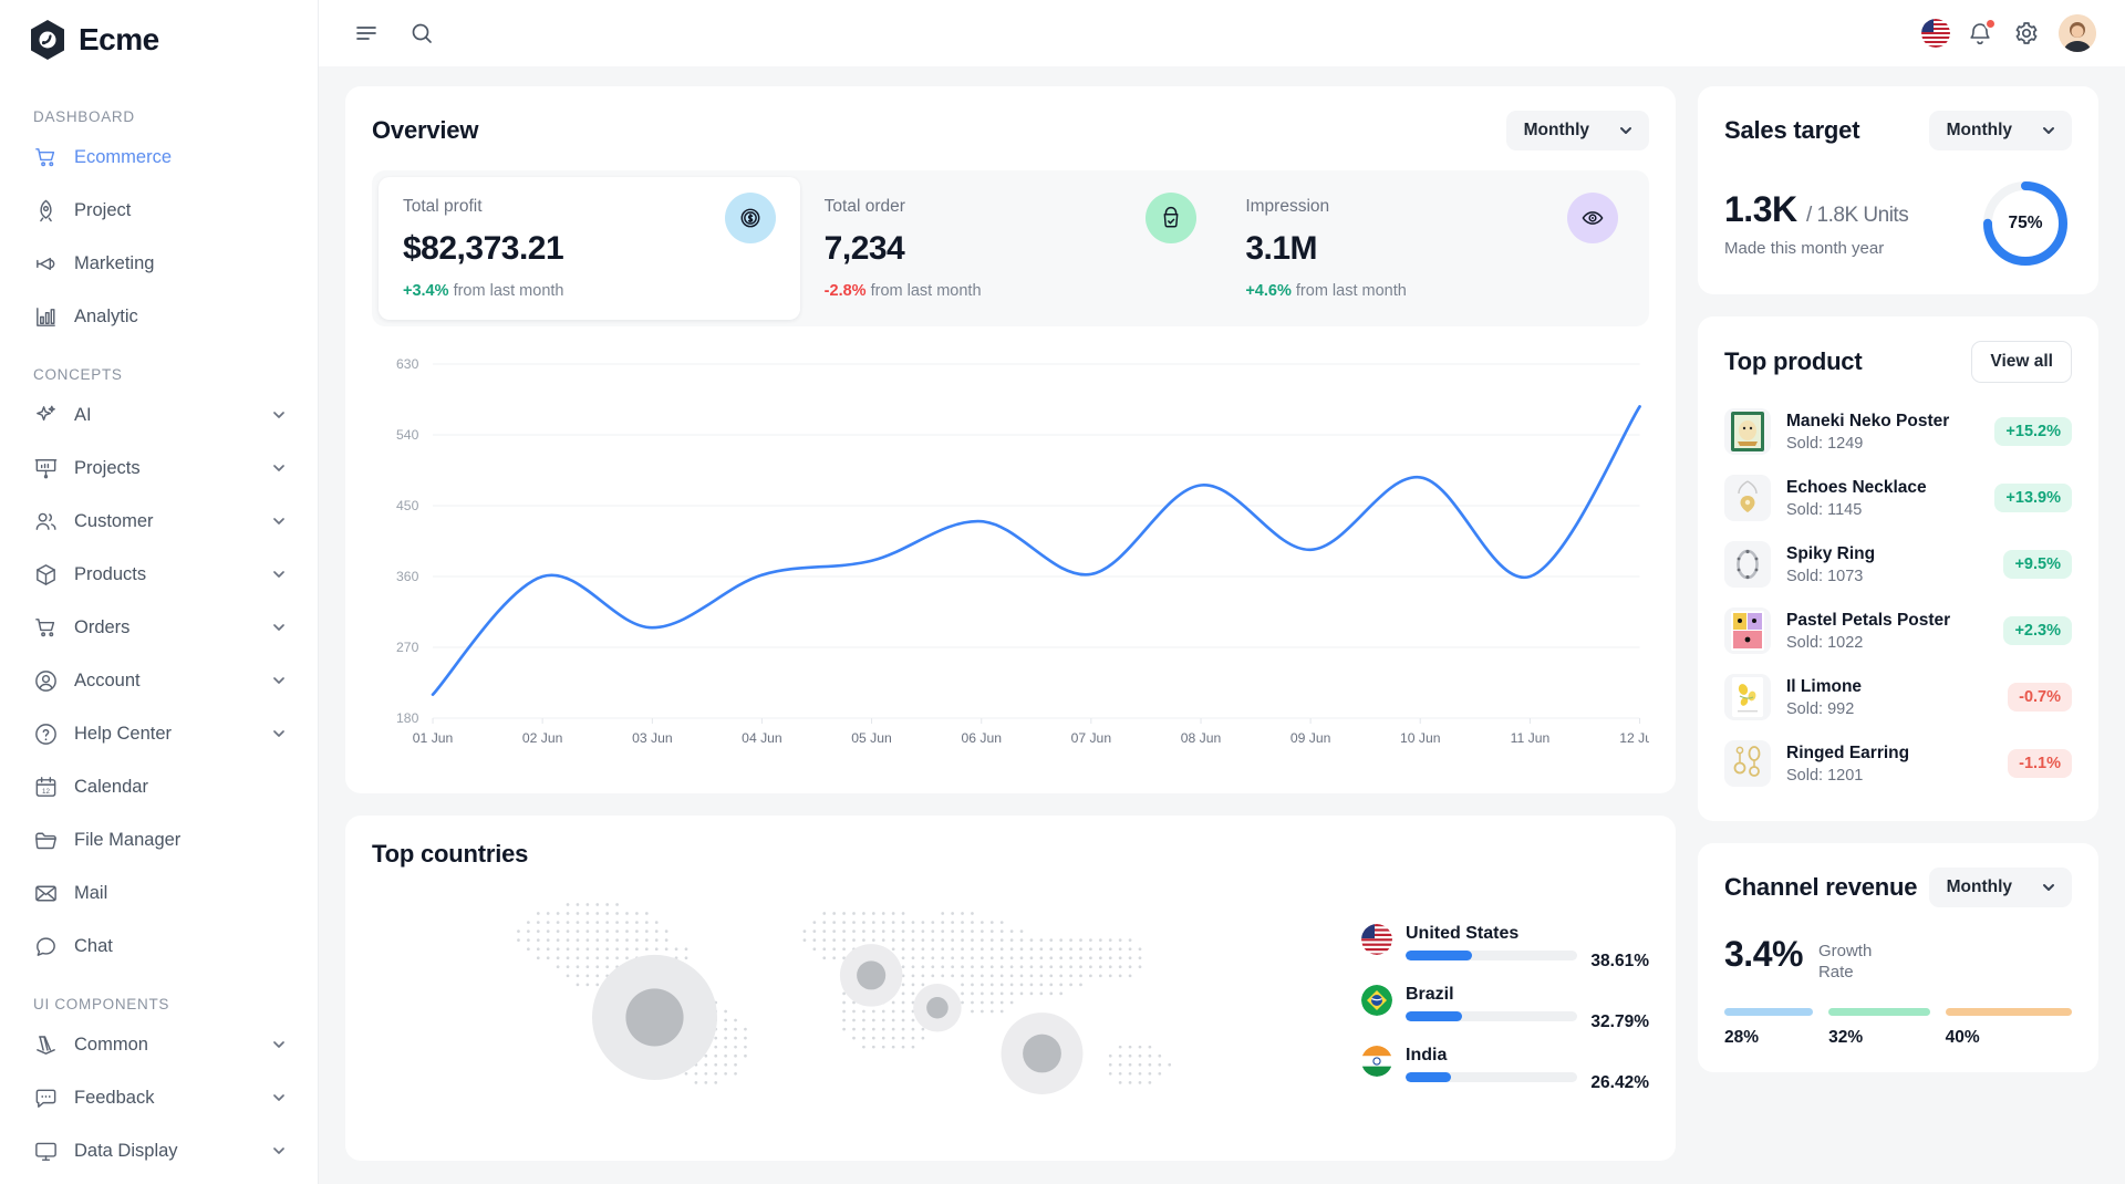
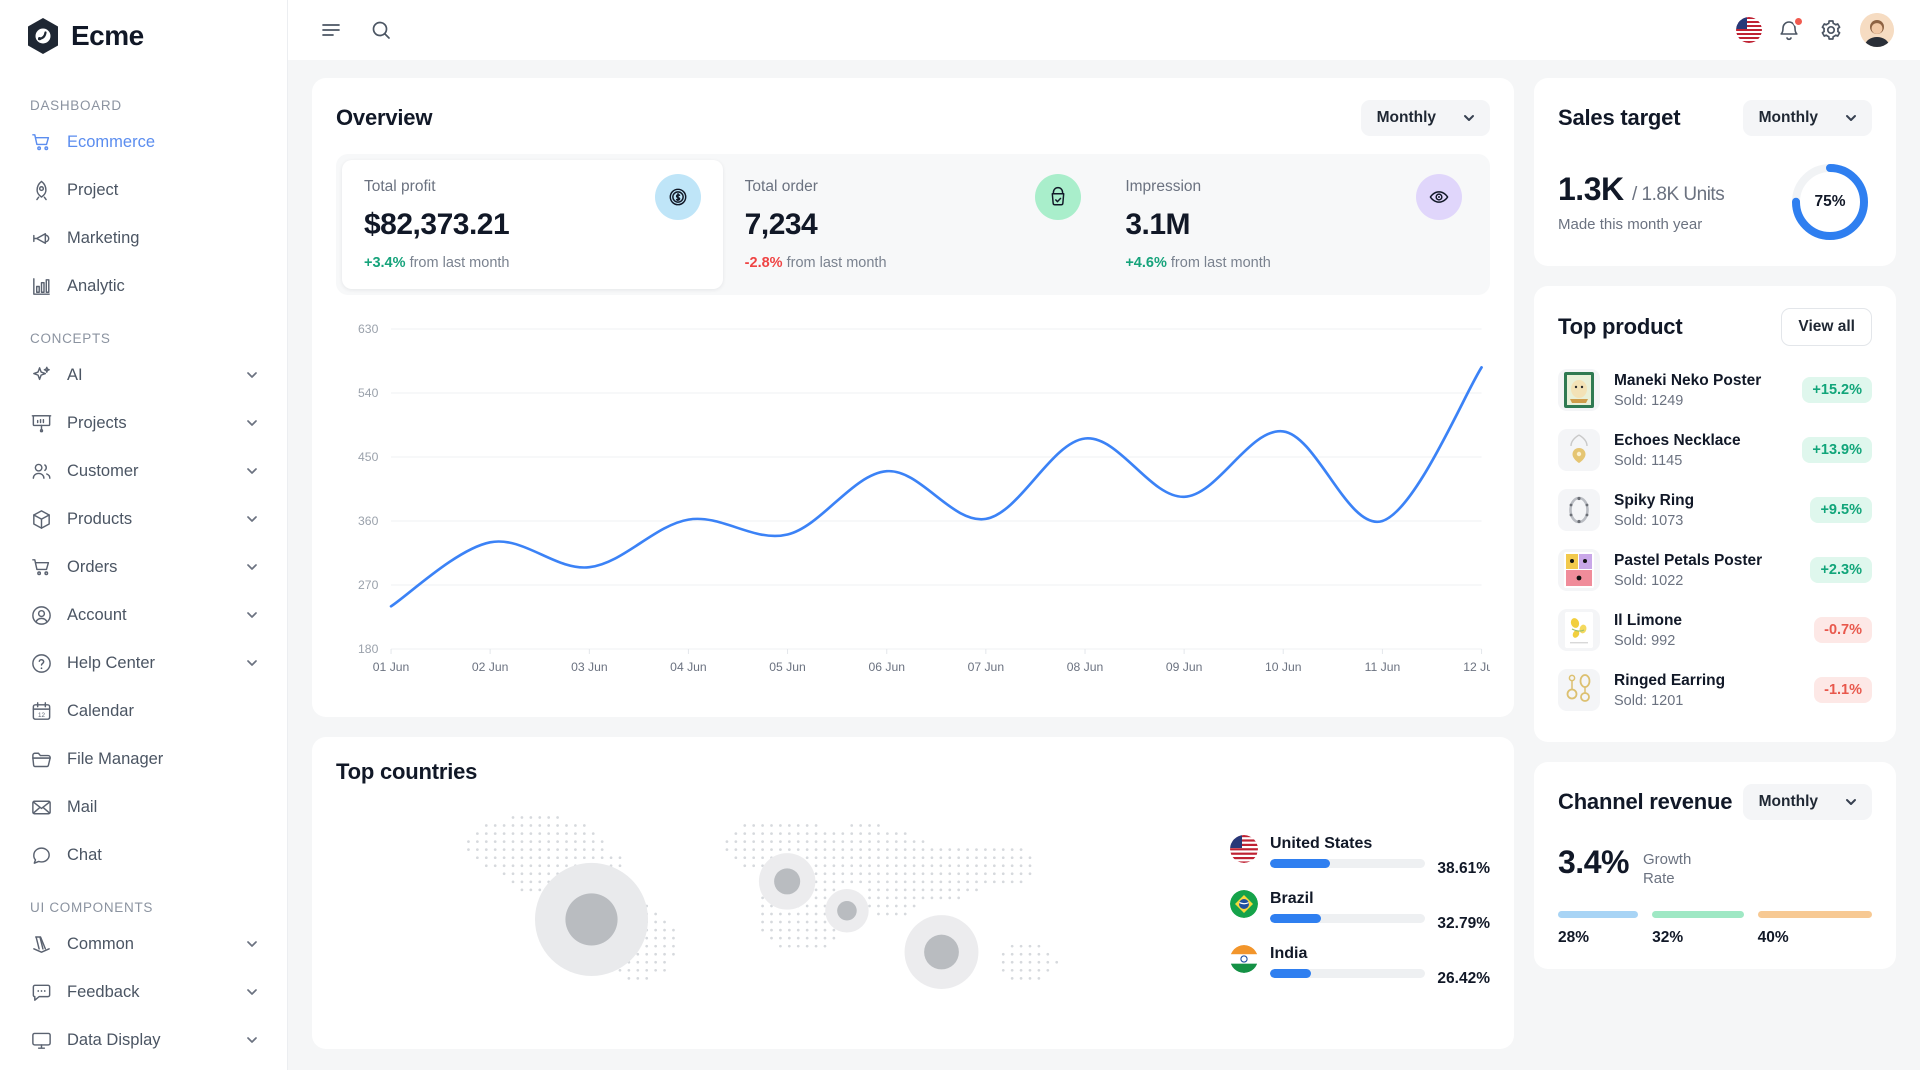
01 Jun: 210 -> 240
02 Jun: 360 -> 330
05 Jun: 380 -> 340
